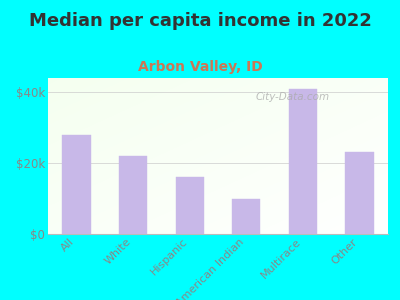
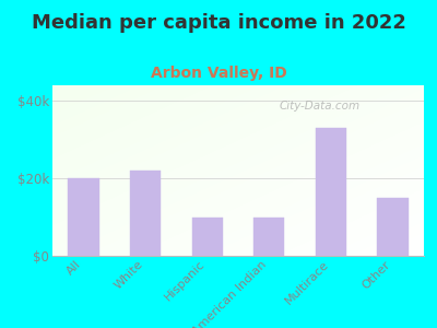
All: $28k -> $20k
Hispanic: $16k -> $10k
Multirace: $41k -> $33k
Other: $23k -> $15k
